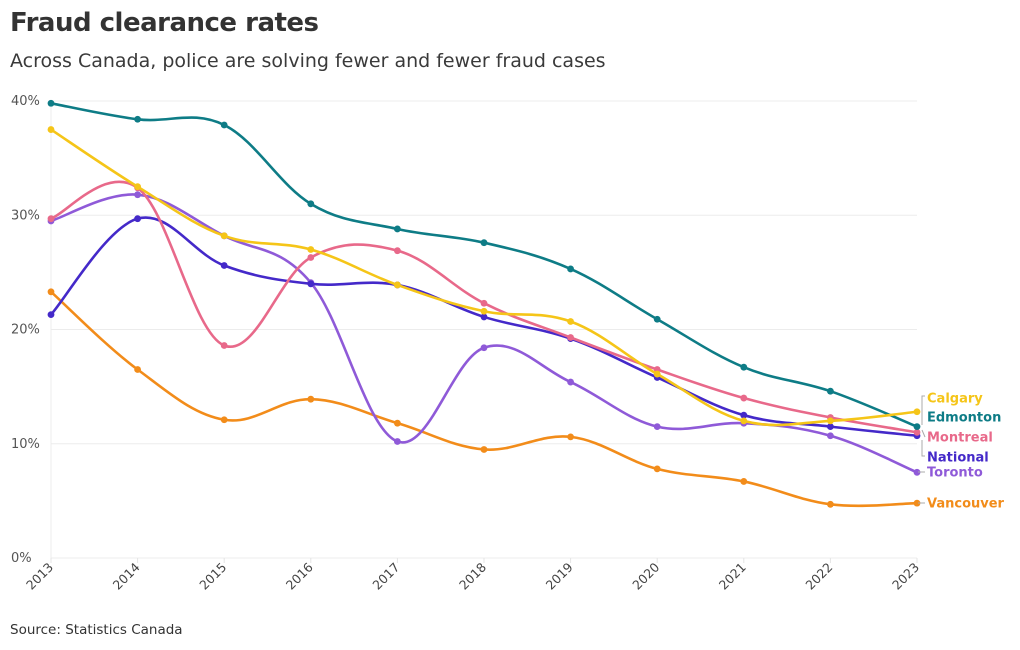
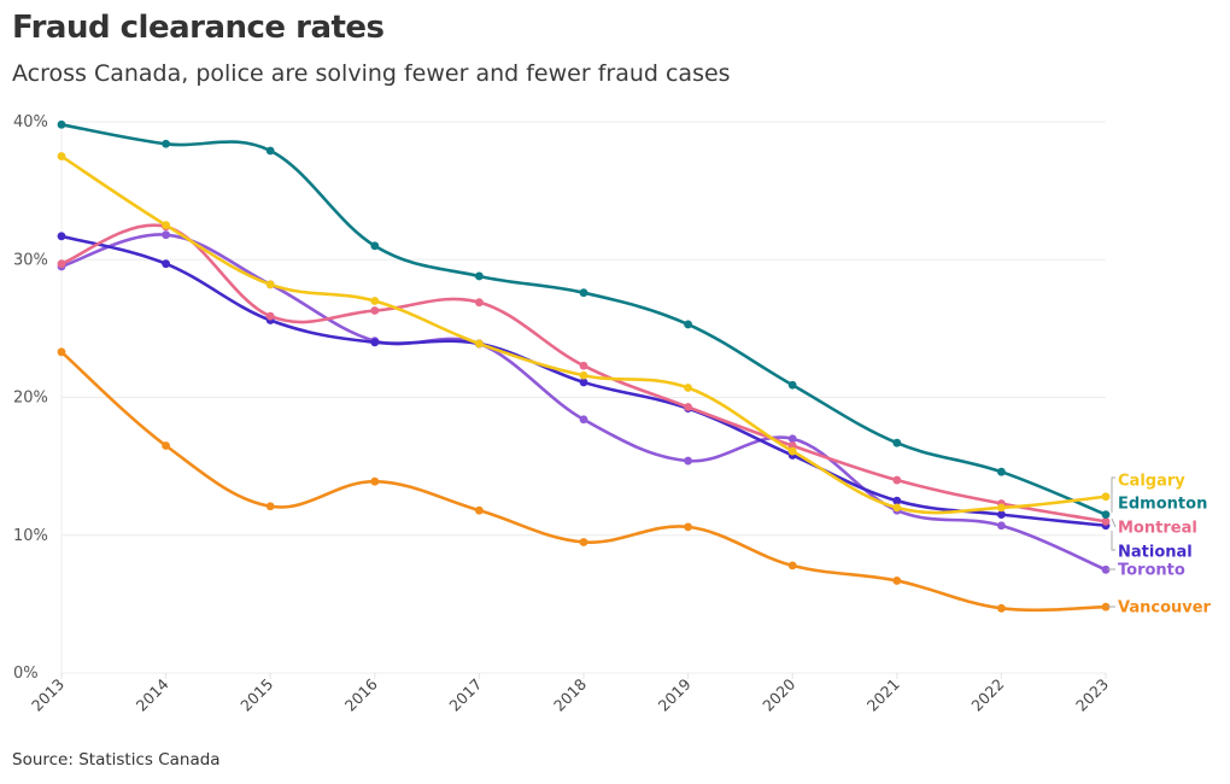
National/2013: 21.3% -> 31.7%
Montreal/2015: 18.6% -> 25.9%
Toronto/2017: 10.2% -> 23.9%
Toronto/2020: 11.5% -> 17.0%
